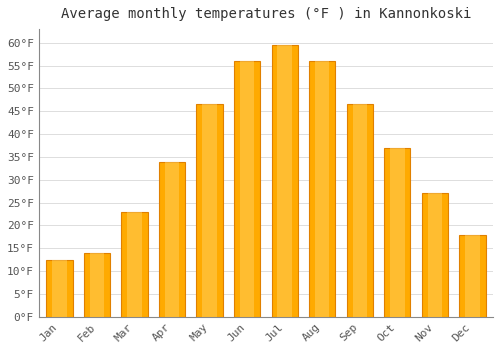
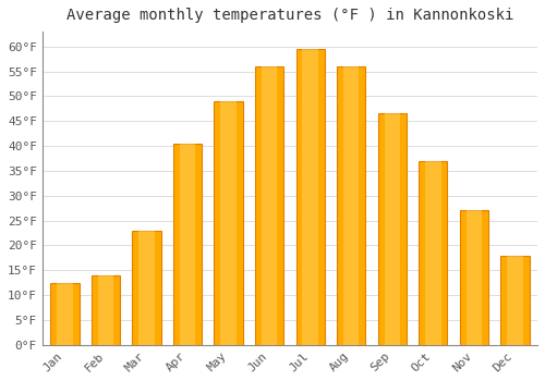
Apr: 34.0°F -> 40.5°F
May: 46.5°F -> 49.0°F
